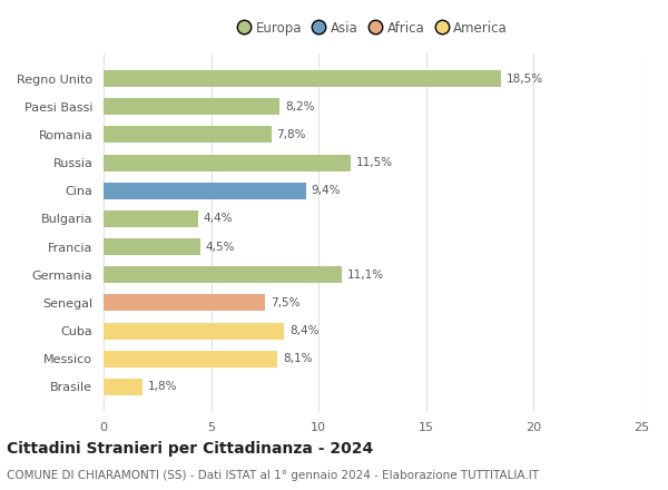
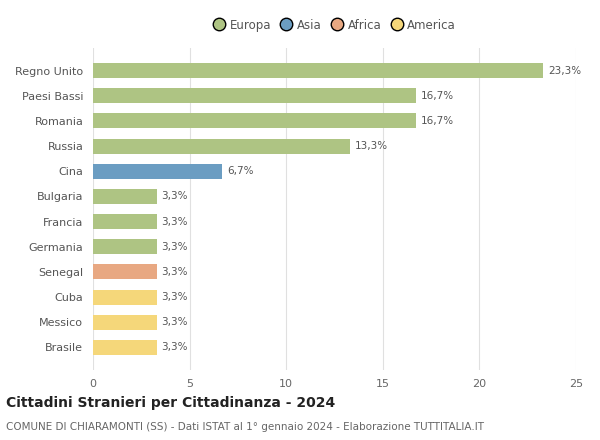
Regno Unito: 18,5% -> 23,3%
Paesi Bassi: 8,2% -> 16,7%
Romania: 7,8% -> 16,7%
Russia: 11,5% -> 13,3%
Cina: 9,4% -> 6,7%
Bulgaria: 4,4% -> 3,3%
Francia: 4,5% -> 3,3%
Germania: 11,1% -> 3,3%
Senegal: 7,5% -> 3,3%
Cuba: 8,4% -> 3,3%
Messico: 8,1% -> 3,3%
Brasile: 1,8% -> 3,3%
